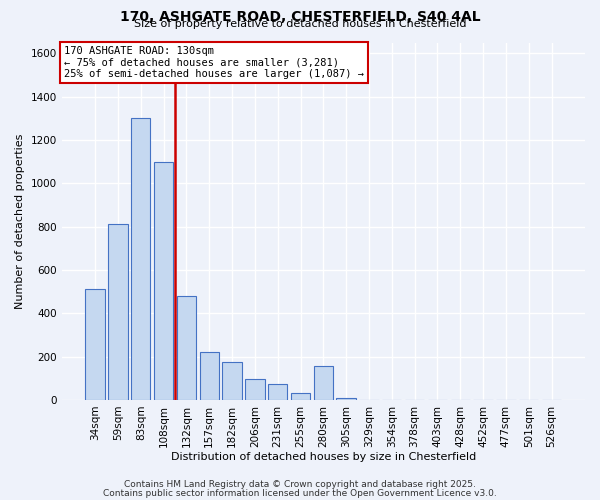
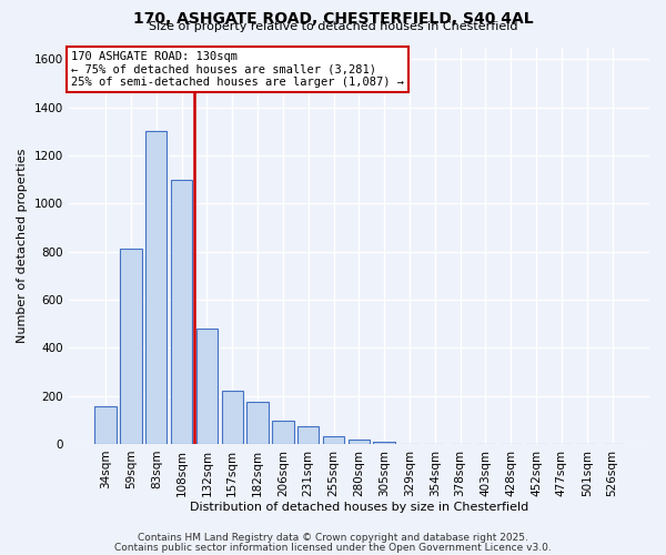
34sqm: 510 -> 155
280sqm: 155 -> 18
